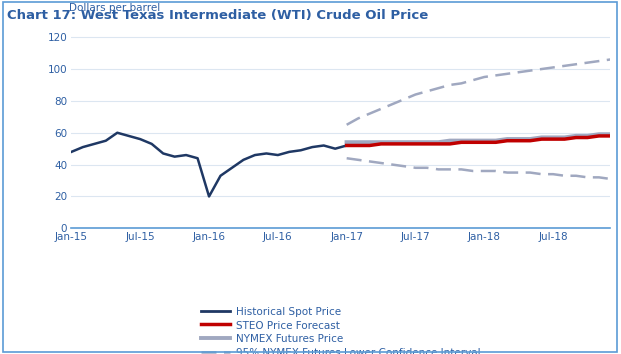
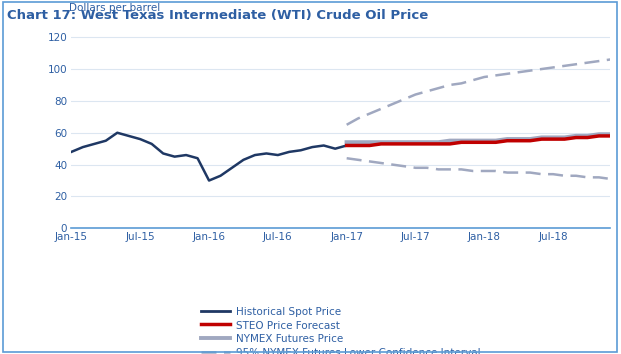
Historical Spot Price/Jan-16: 20 -> 30
